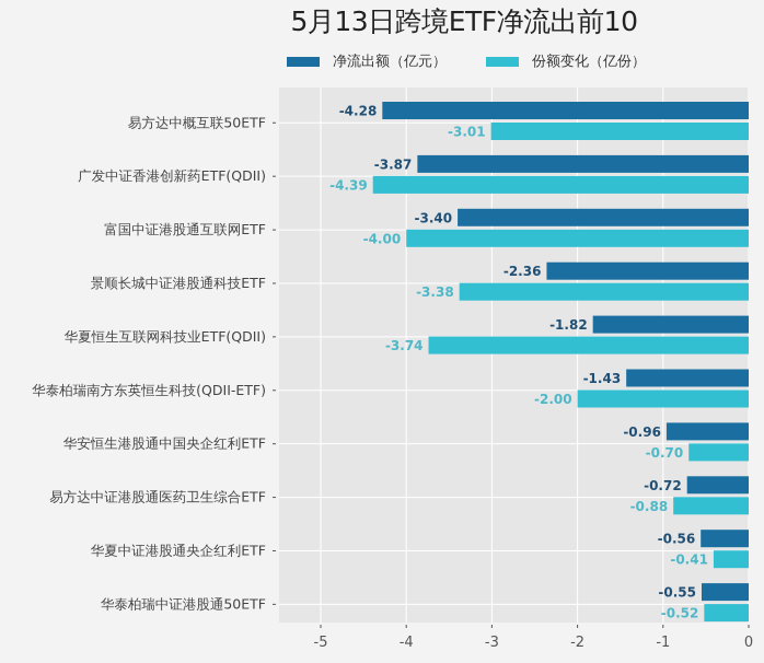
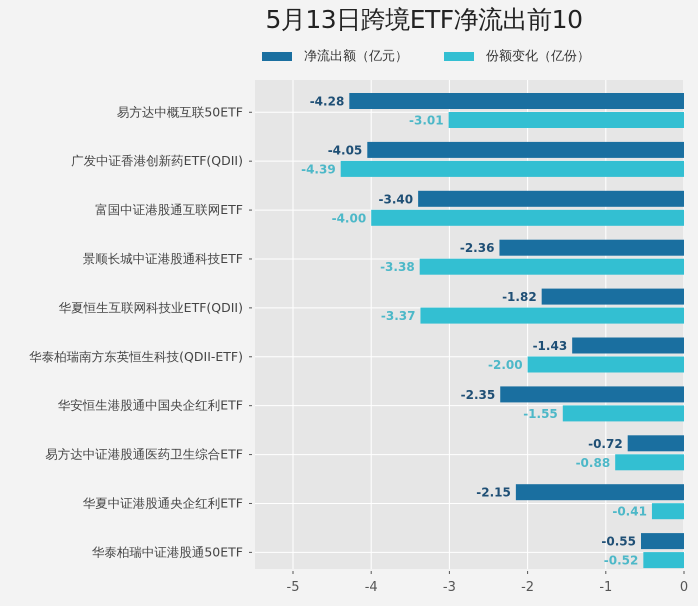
净流出额（亿元）/广发中证香港创新药ETF(QDII): -3.87 -> -4.05
份额变化（亿份）/华夏恒生互联网科技业ETF(QDII): -3.74 -> -3.37
净流出额（亿元）/华安恒生港股通中国央企红利ETF: -0.96 -> -2.35
份额变化（亿份）/华安恒生港股通中国央企红利ETF: -0.70 -> -1.55
净流出额（亿元）/华夏中证港股通央企红利ETF: -0.56 -> -2.15
